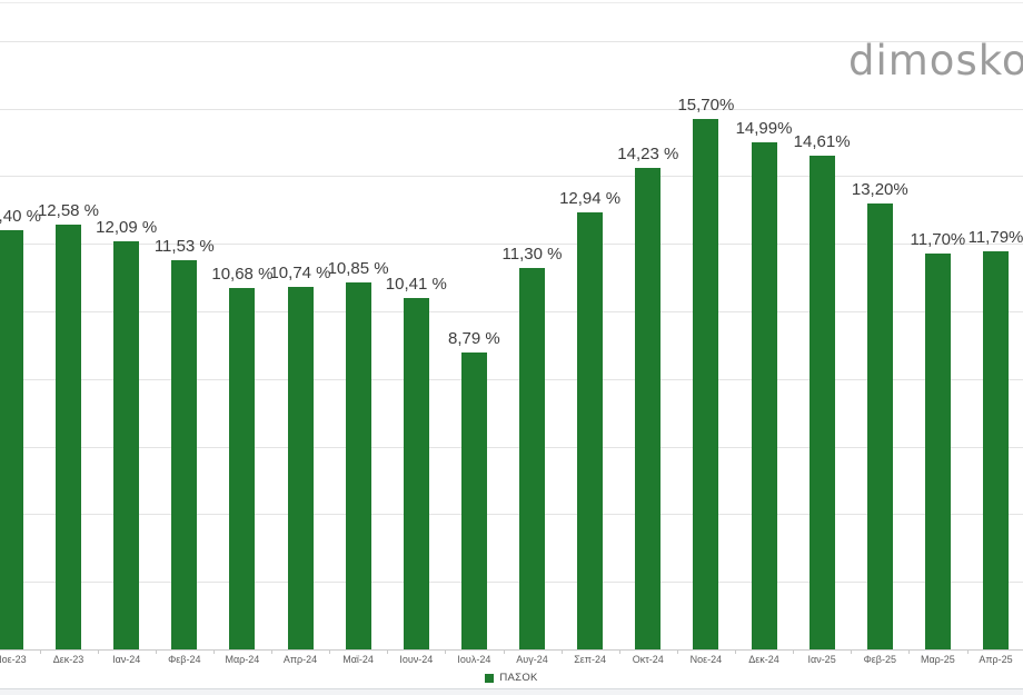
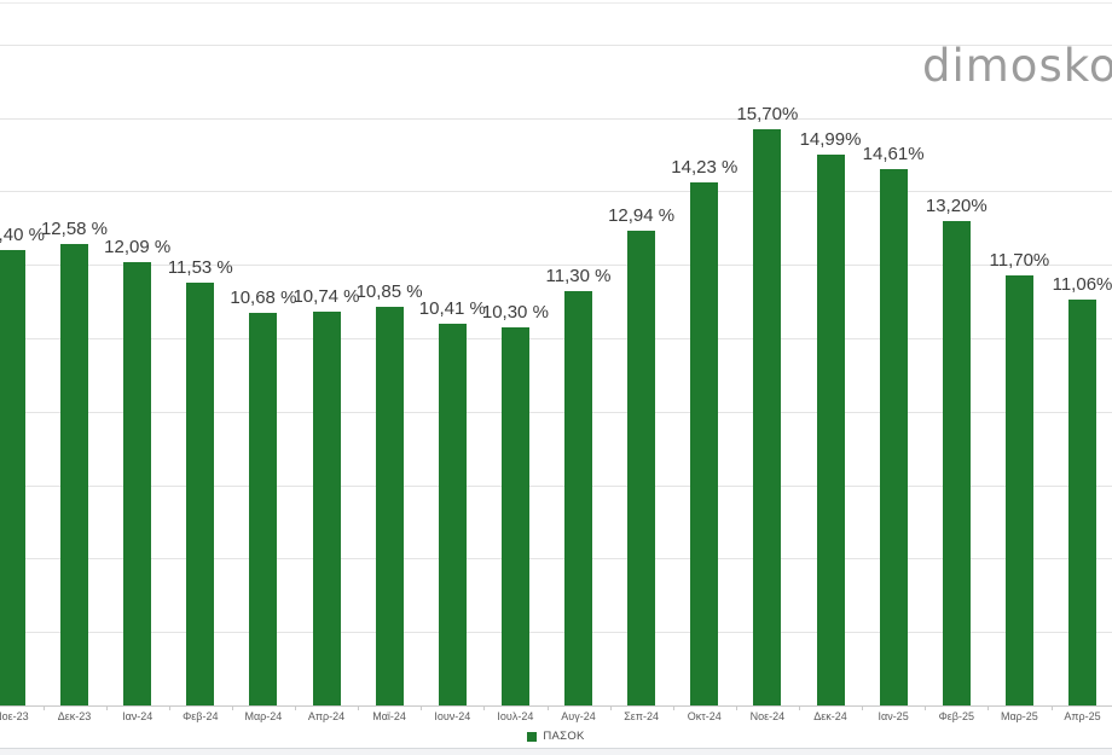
Ιουλ-24: 8,79 -> 10,30
Απρ-25: 11,79% -> 11,06%
